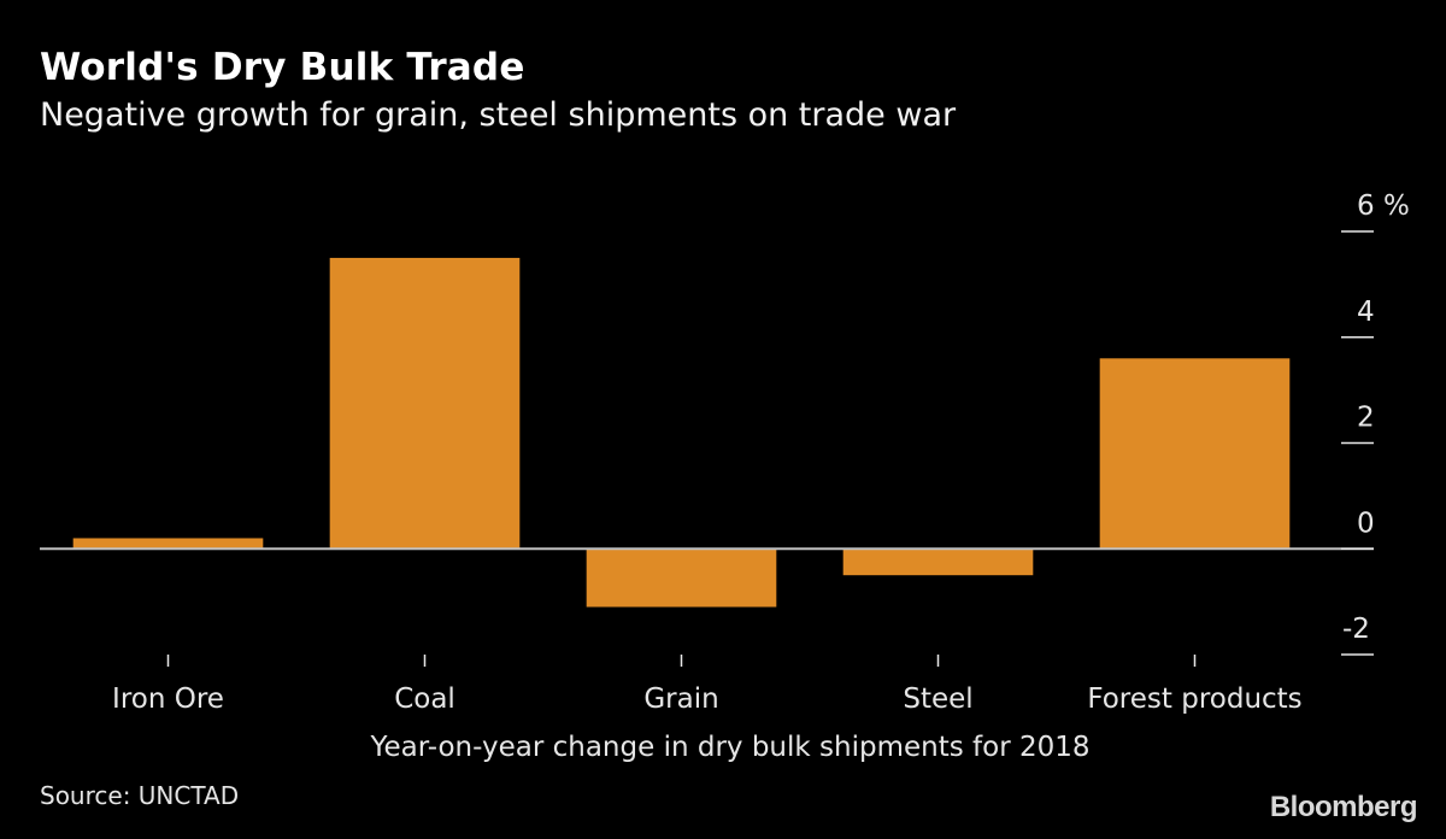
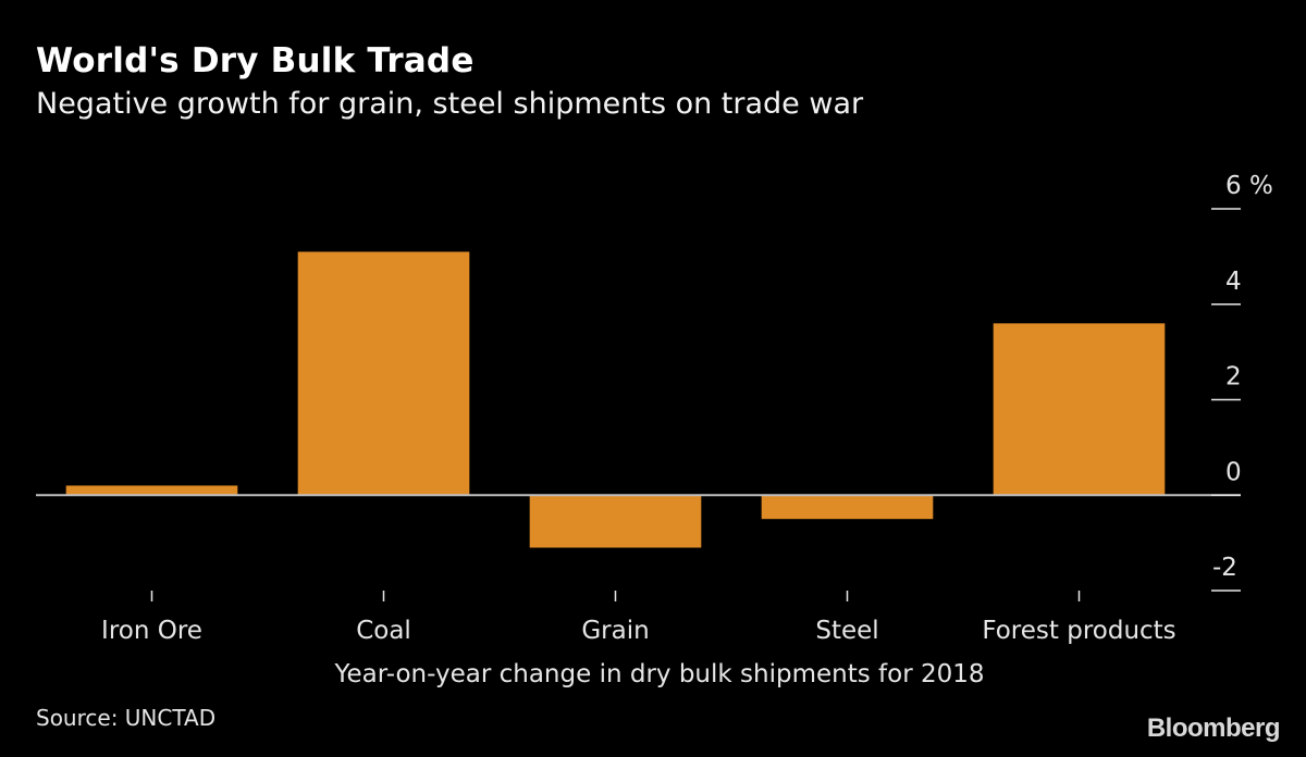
Coal: 5.5% -> 5.1%
